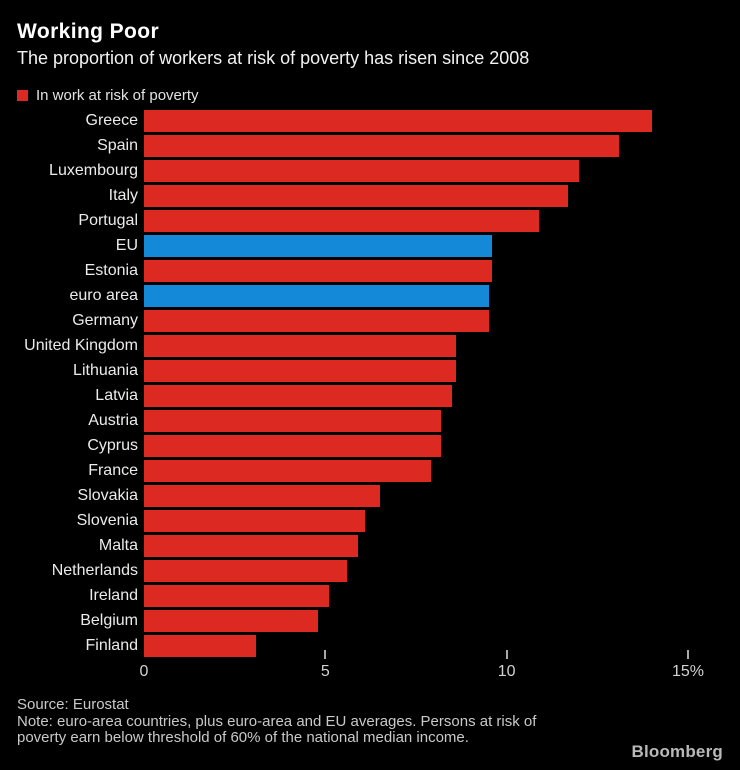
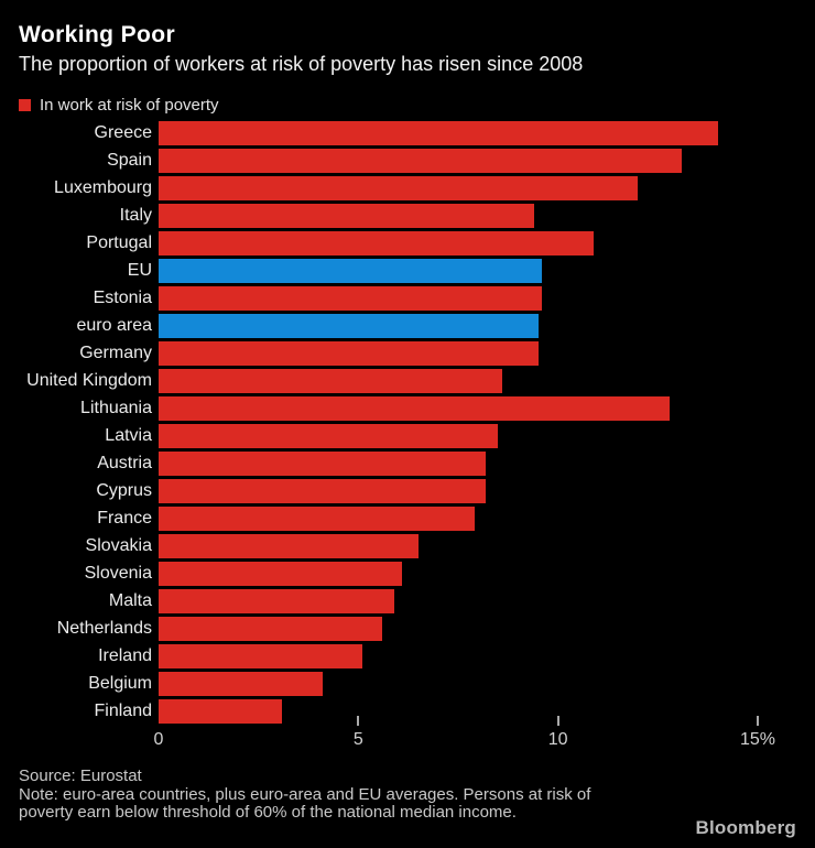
Italy: 11.7% -> 9.4%
Lithuania: 8.6% -> 12.8%
Belgium: 4.8% -> 4.1%
